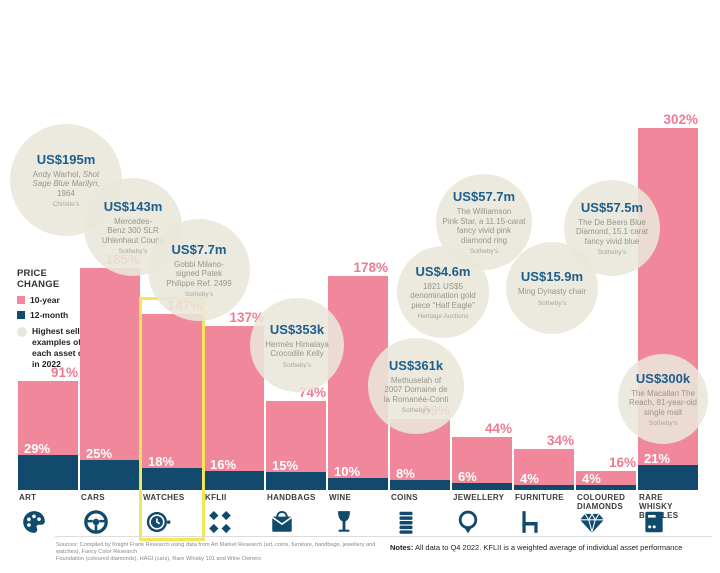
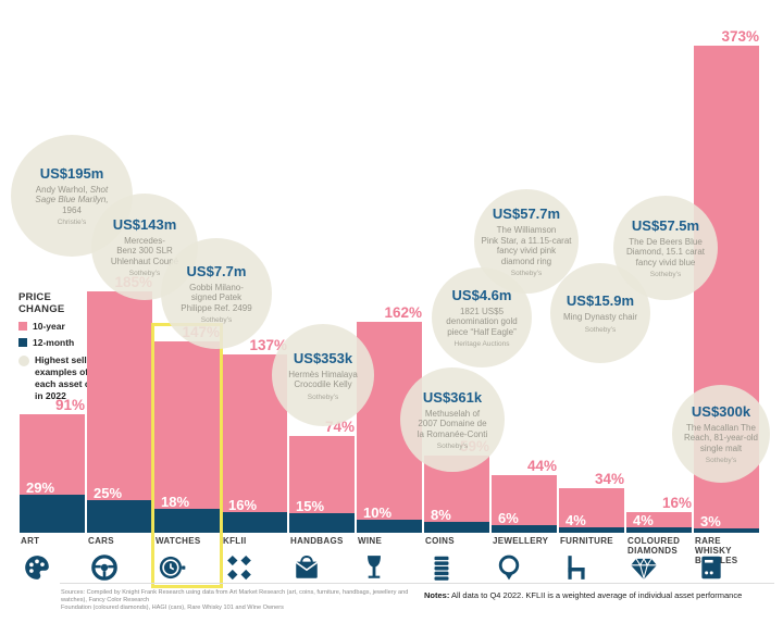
10-year/WINE: 178% -> 162%
10-year/RARE WHISKY BOTTLES: 302% -> 373%
12-month/RARE WHISKY BOTTLES: 21% -> 3%
